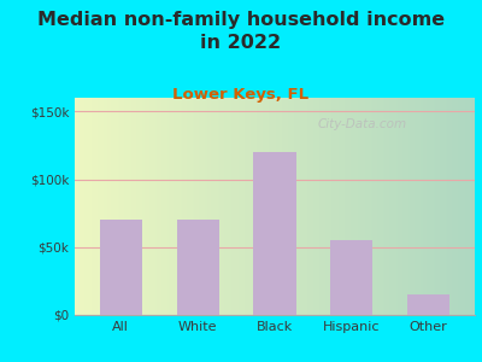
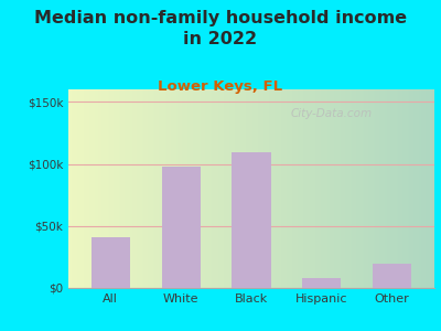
All: $70k -> $41k
White: $70k -> $98k
Black: $120k -> $109k
Hispanic: $55k -> $8k
Other: $15k -> $20k
